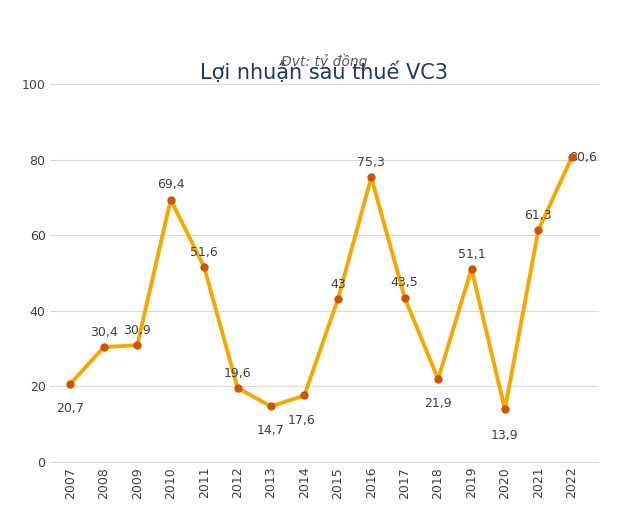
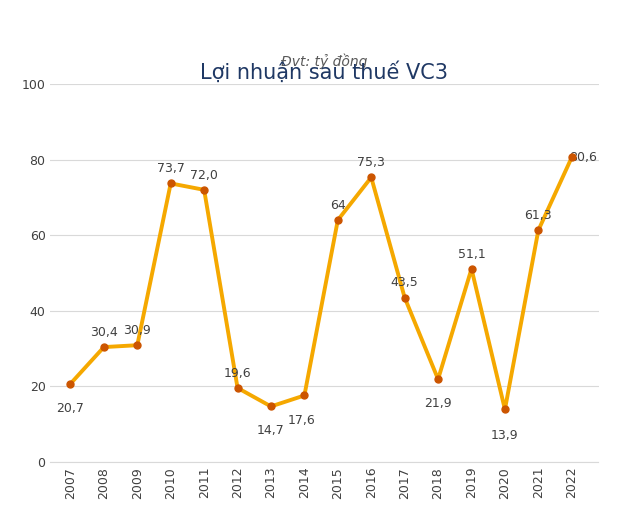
2010: 69,4 -> 73,7
2011: 51,6 -> 72,0
2015: 43 -> 64
